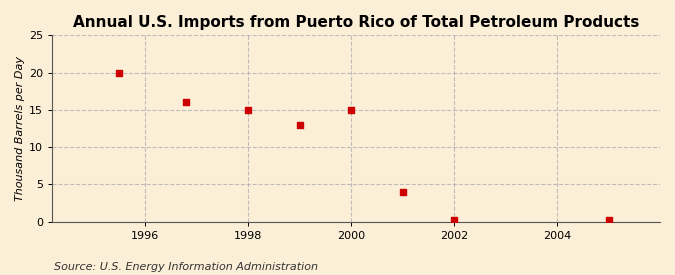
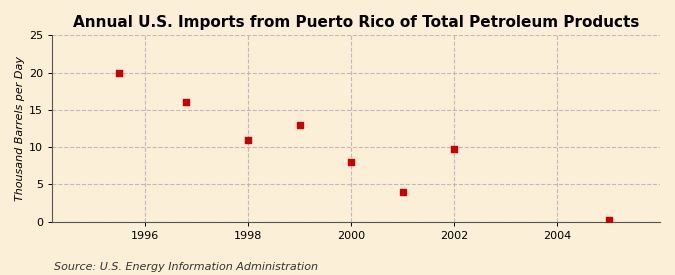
1998: 15.0 -> 11.0
2000: 15.0 -> 8.0
2002: 0.2 -> 9.8
